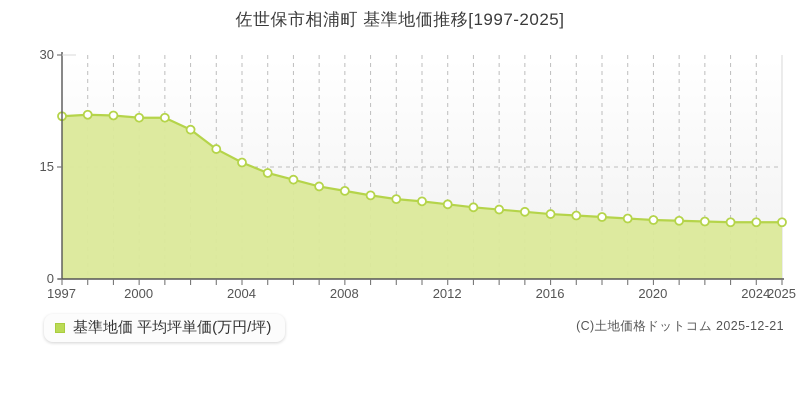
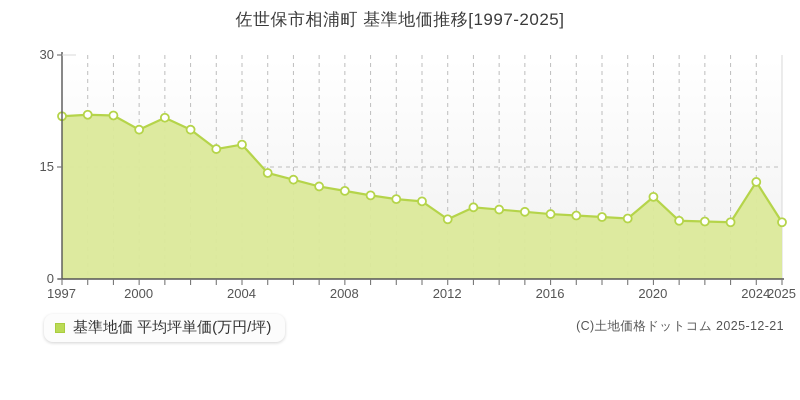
2000: 22 -> 20
2004: 16 -> 18
2012: 10 -> 8
2020: 8 -> 11
2024: 8 -> 13
